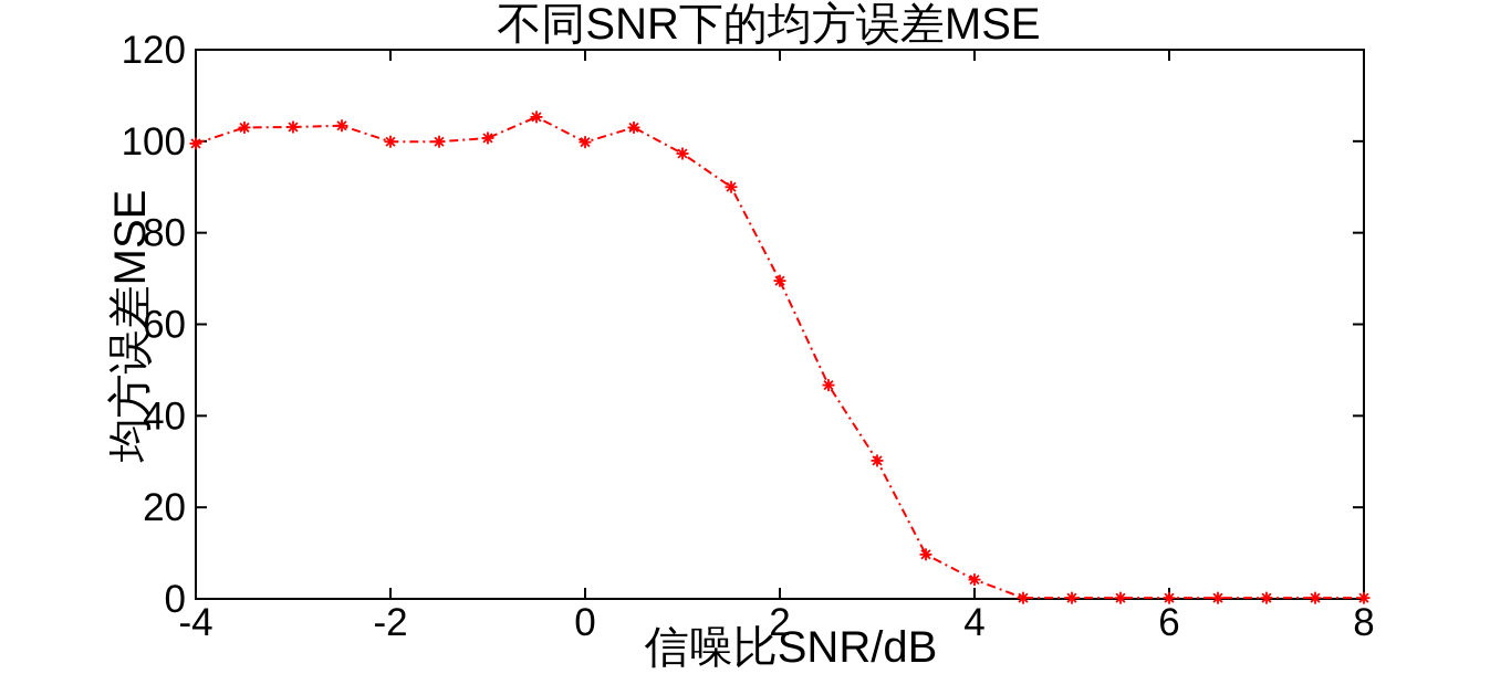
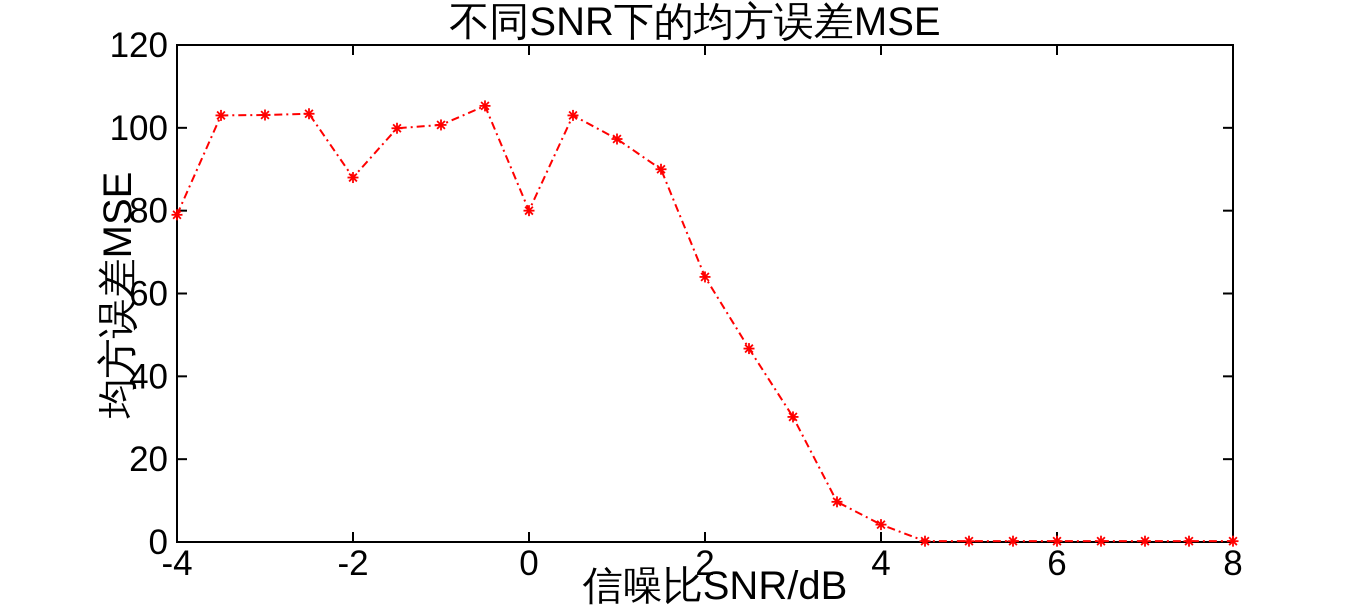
-4: 100 -> 79
-2: 100 -> 88
0: 100 -> 80
2: 70 -> 64
